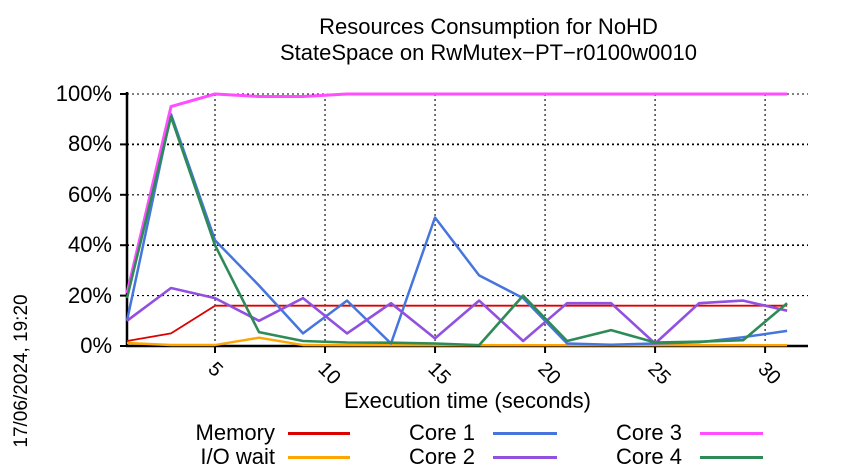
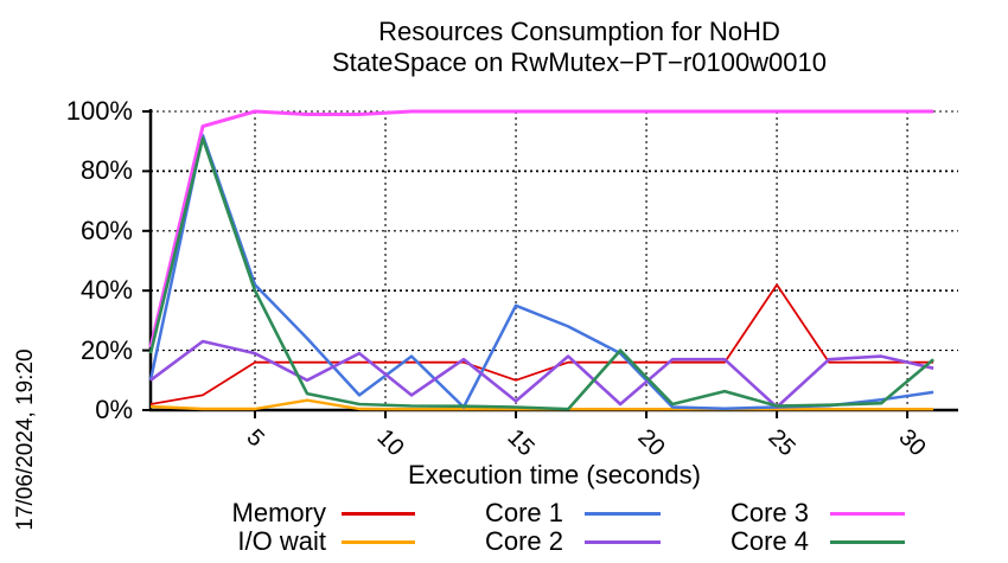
Memory/15: 16% -> 10%
Core 1/15: 51% -> 35%
Memory/25: 16% -> 42%
